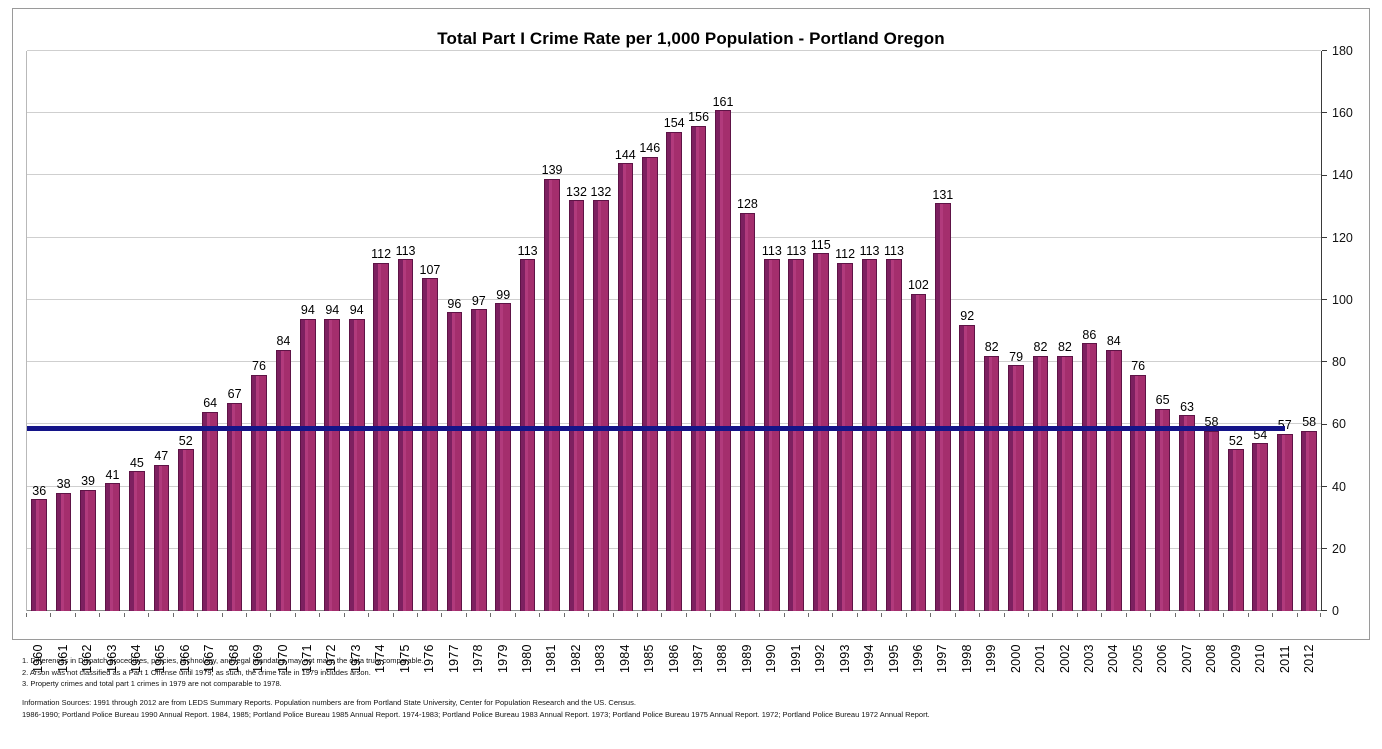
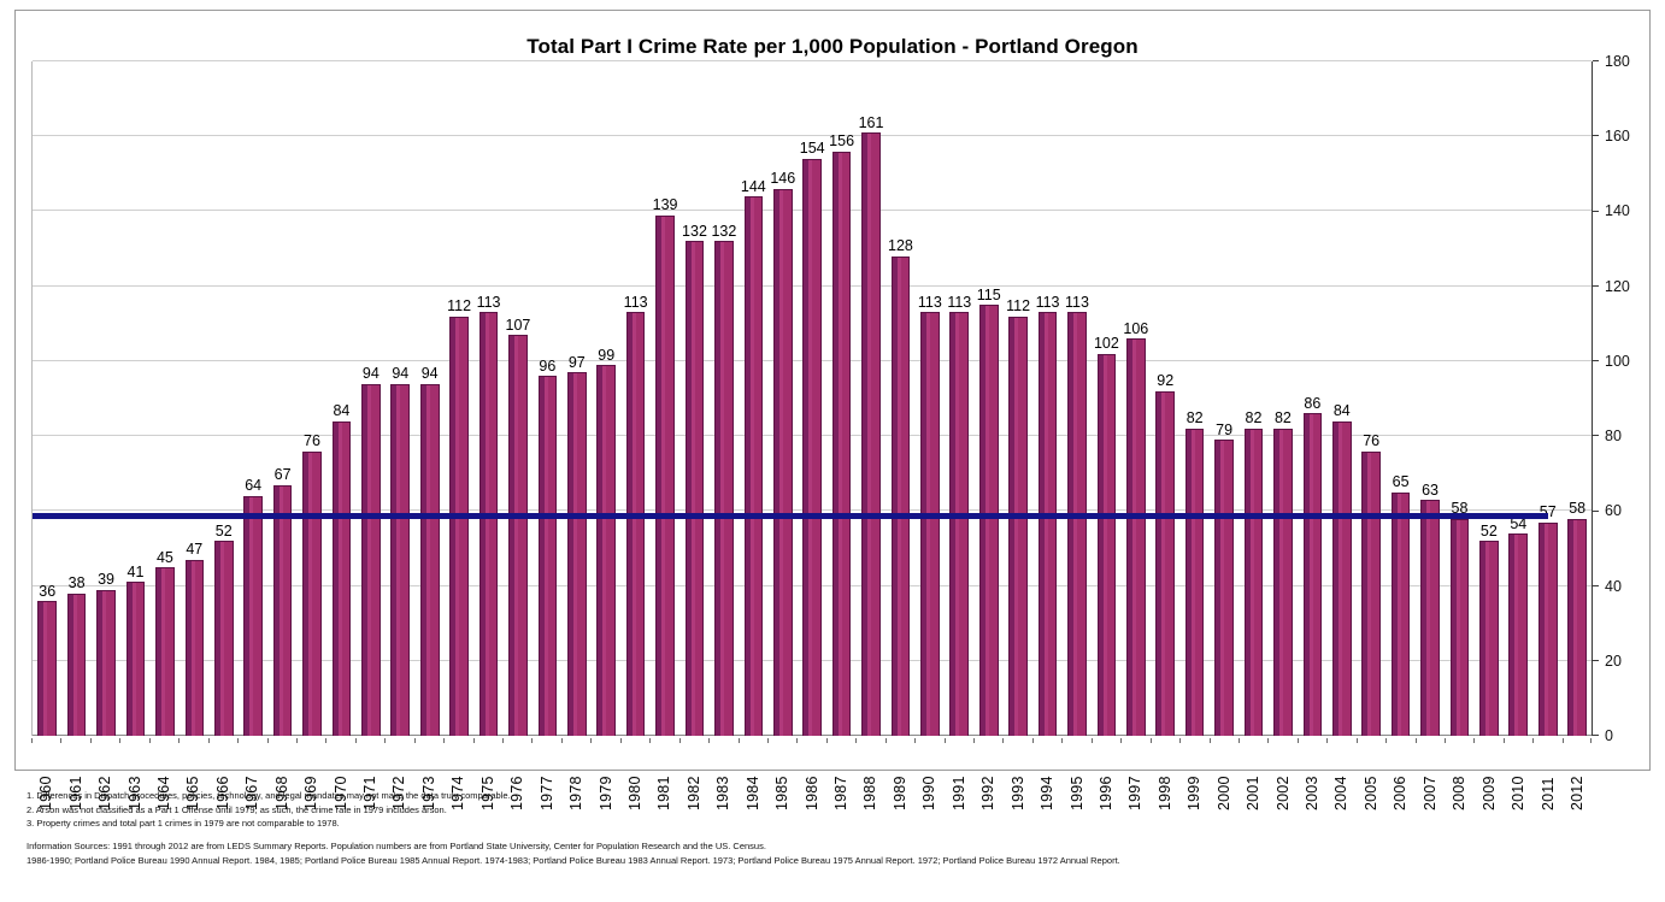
1997: 131 -> 106
